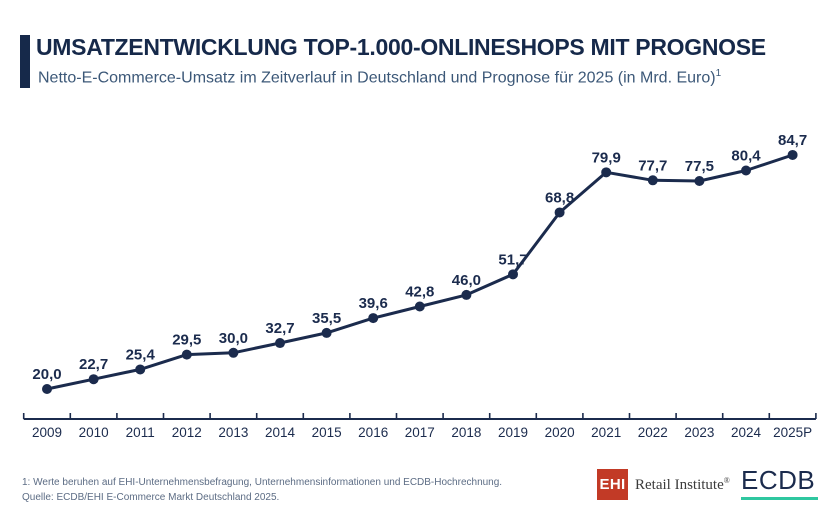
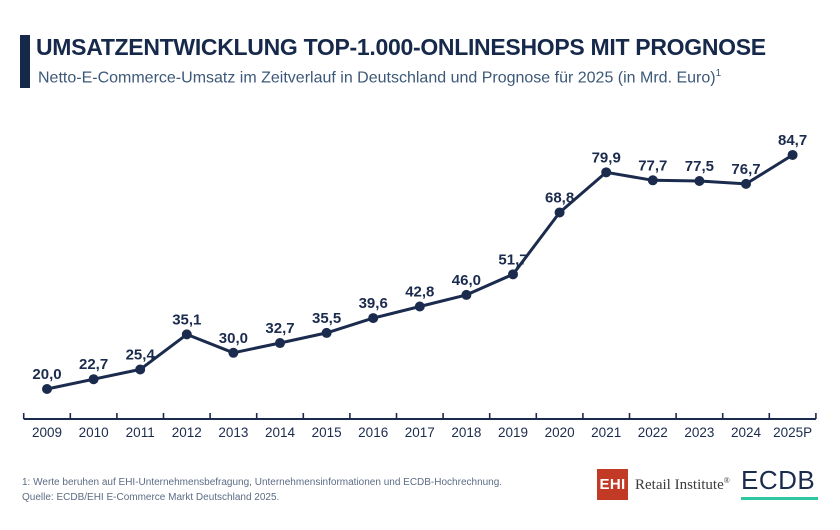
2012: 29,5 -> 35,1
2024: 80,4 -> 76,7
